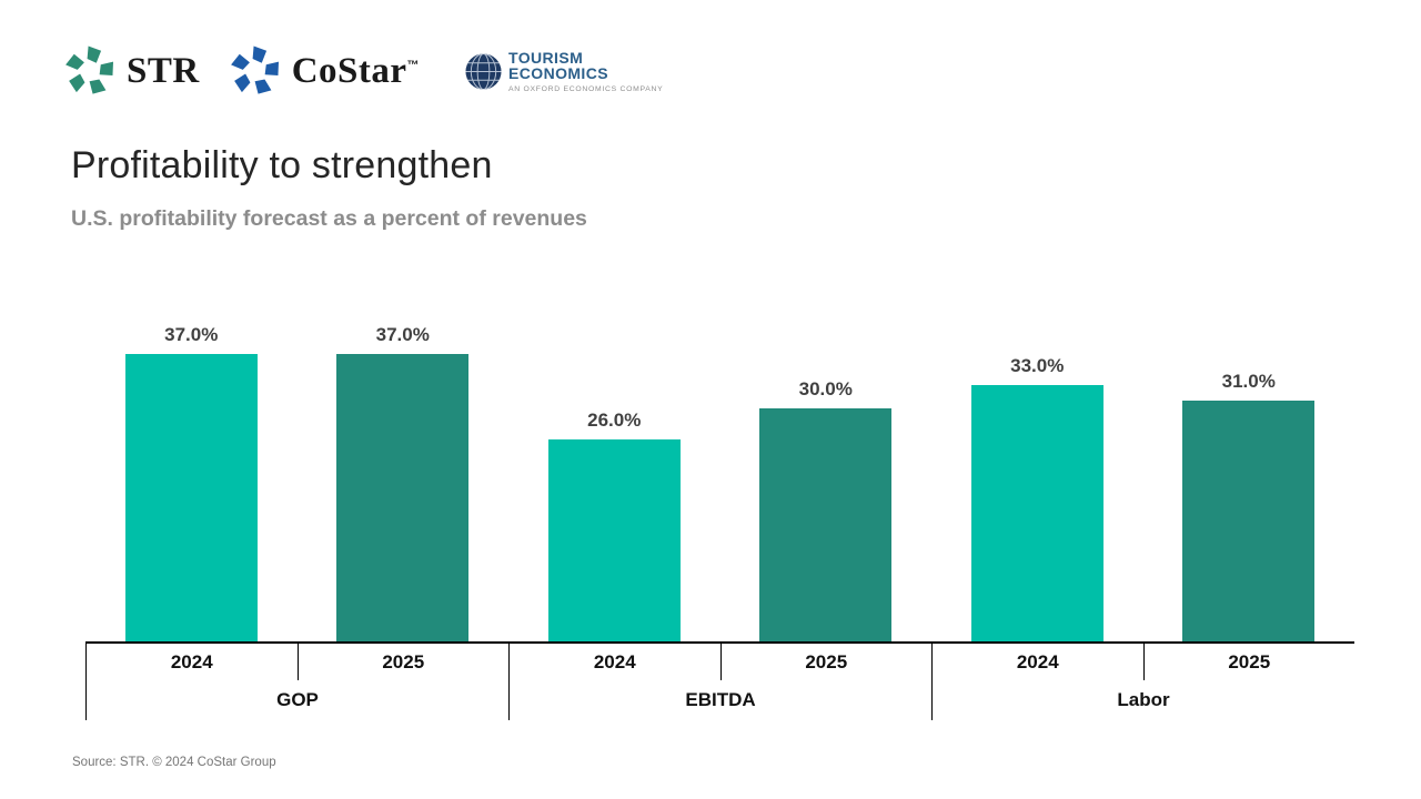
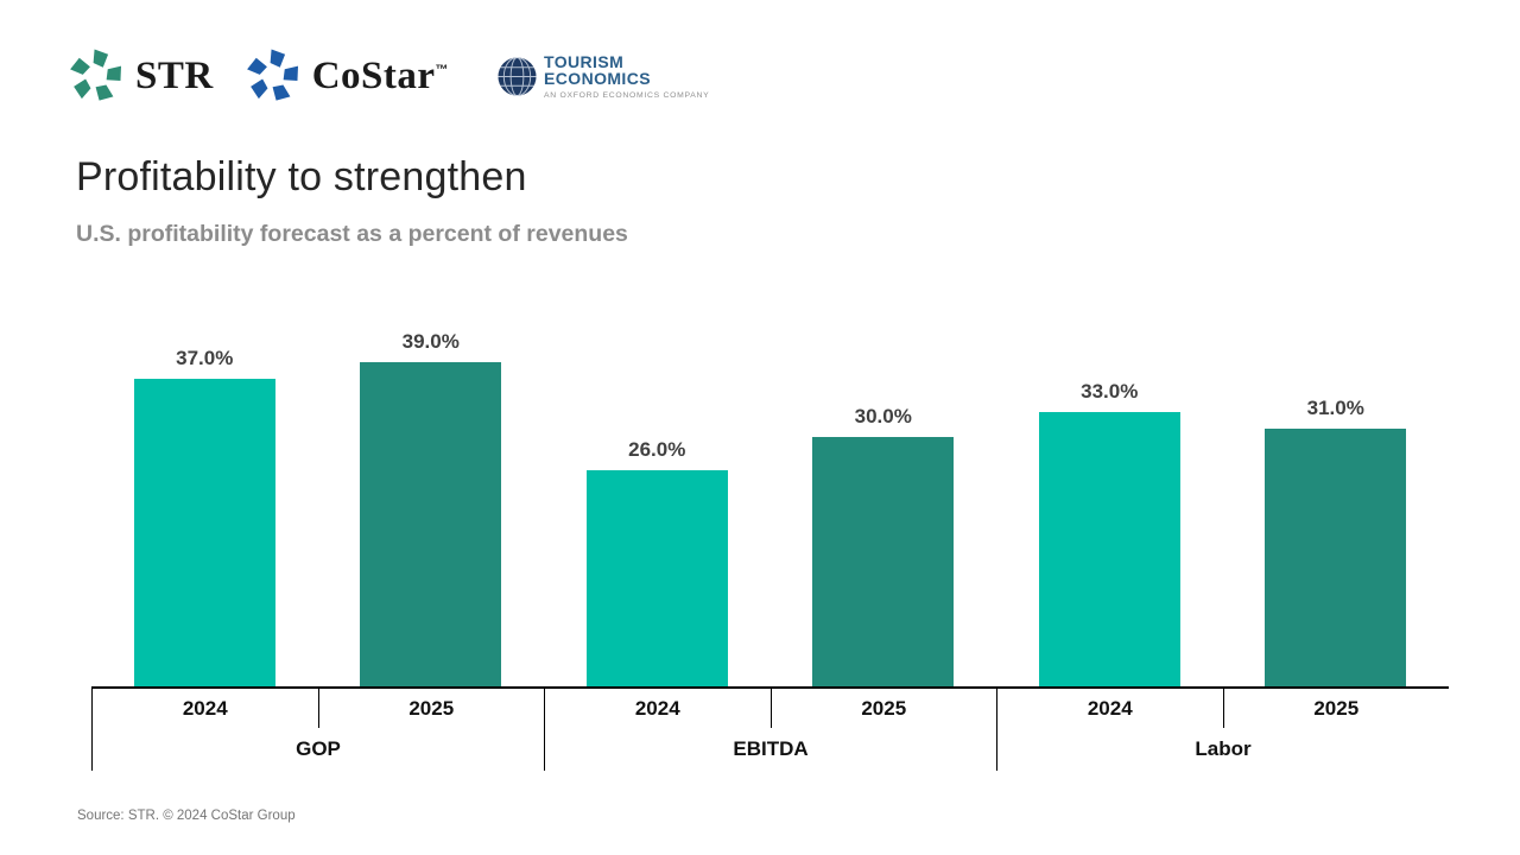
2025/GOP: 37.0% -> 39.0%
